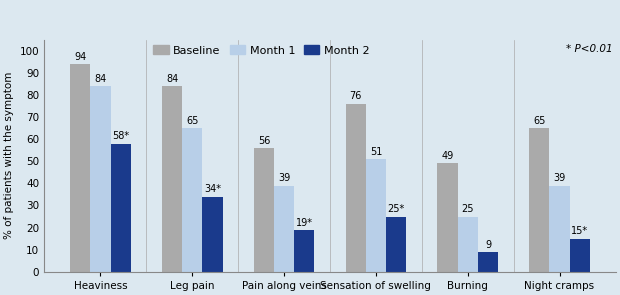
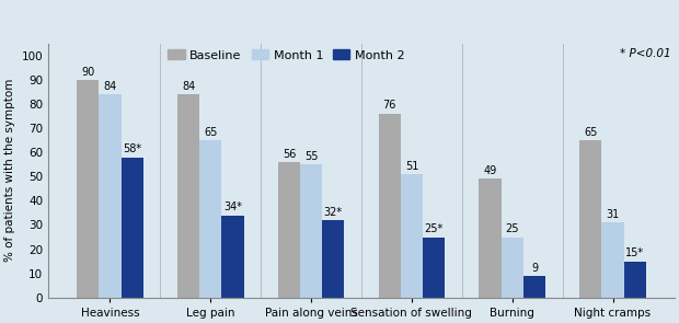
Baseline/Heaviness: 94 -> 90
Month 1/Pain along veins: 39 -> 55
Month 2/Pain along veins: 19* -> 32*
Month 1/Night cramps: 39 -> 31
